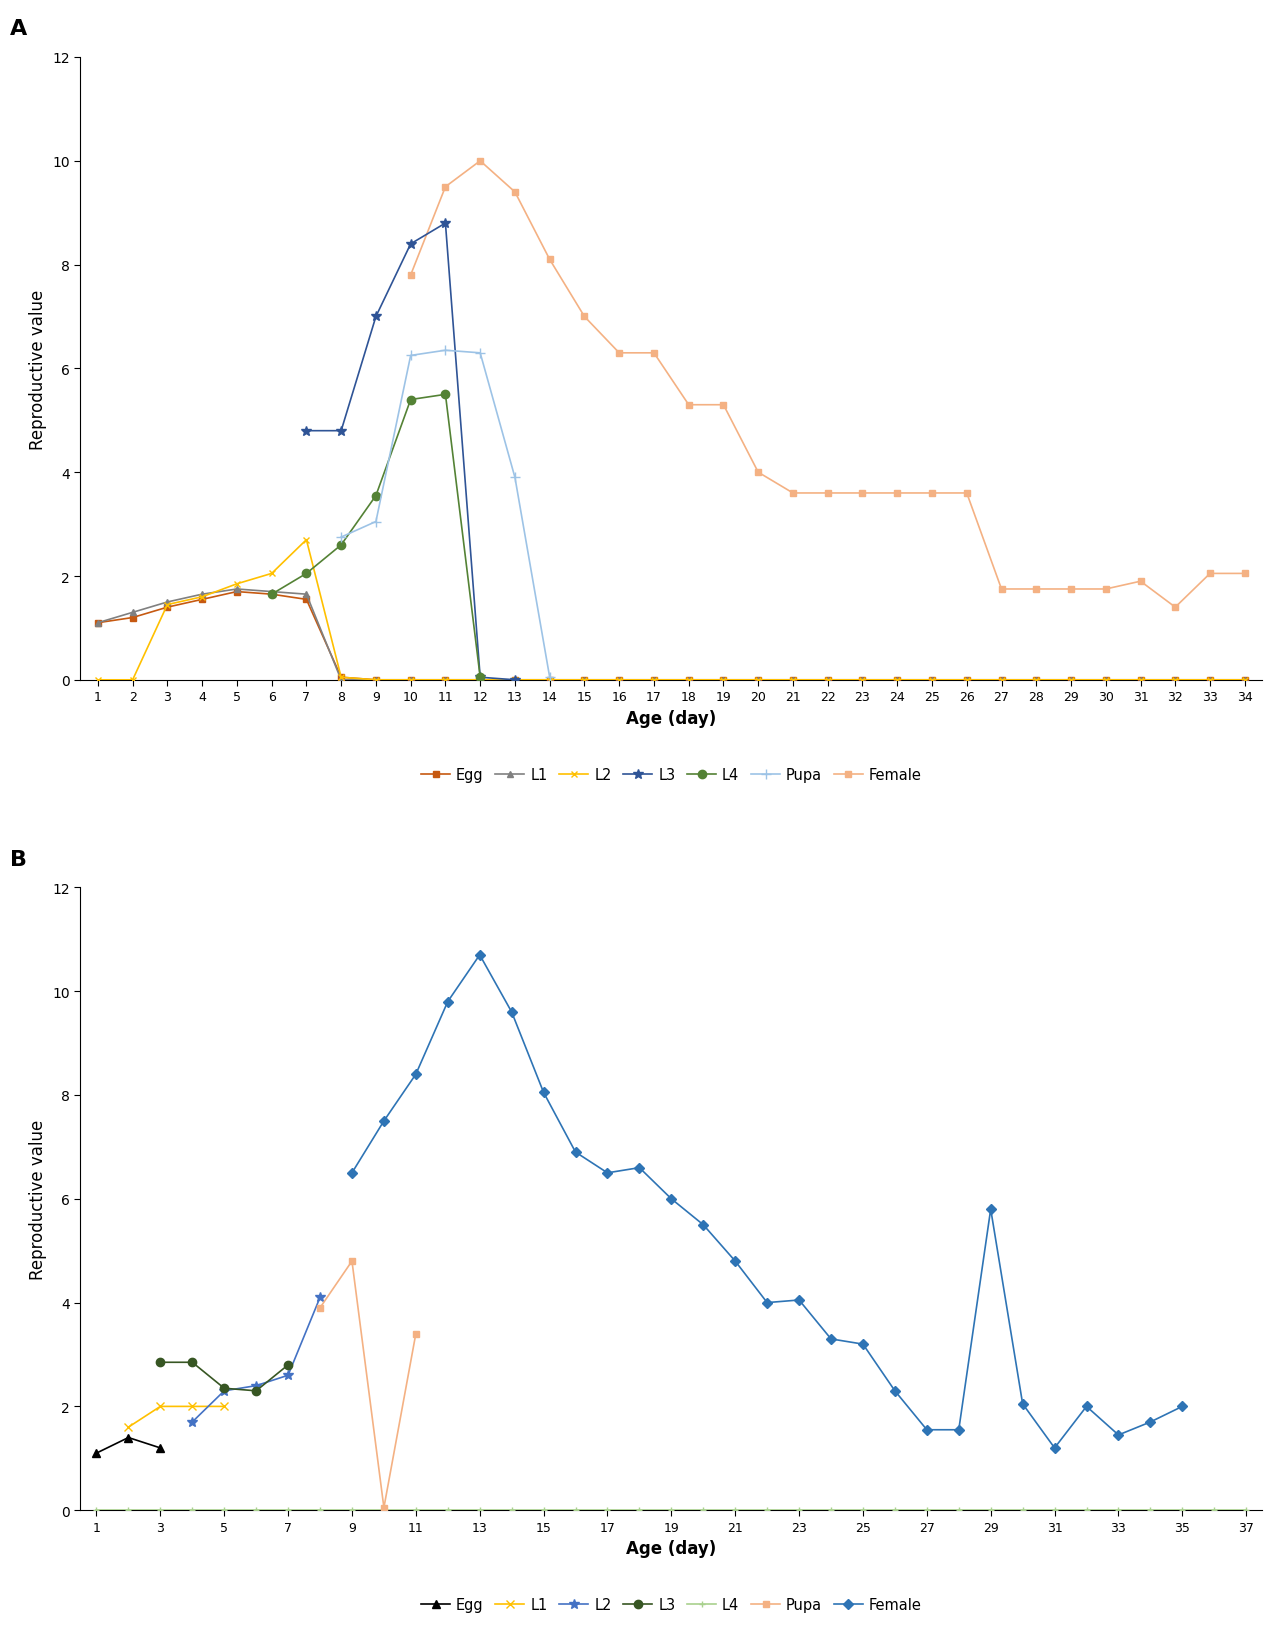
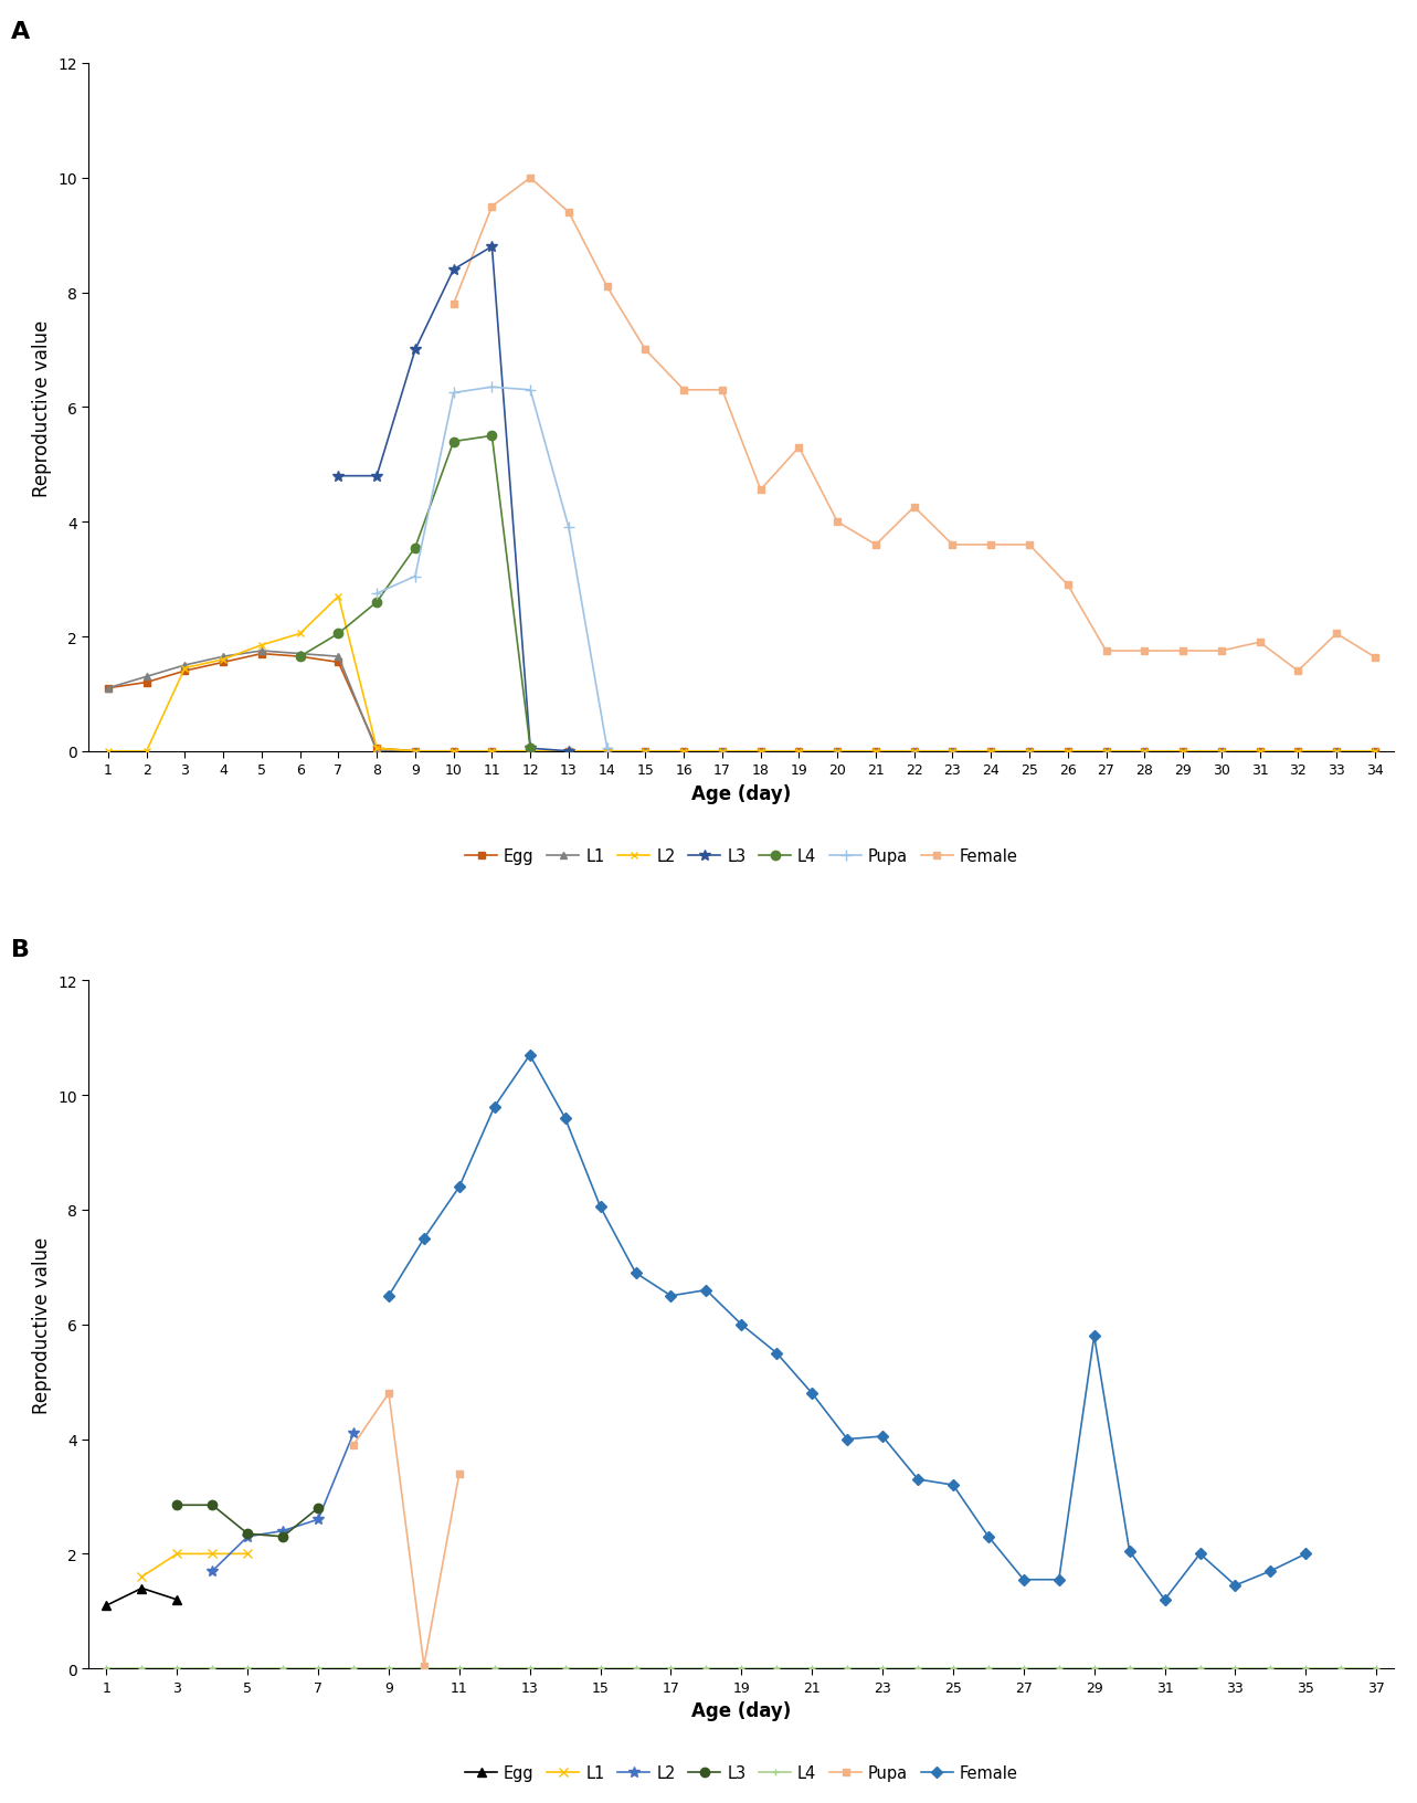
Female/18: 5.30 -> 4.56
Female/22: 3.60 -> 4.26
Female/26: 3.60 -> 2.90
Female/34: 2.05 -> 1.64
